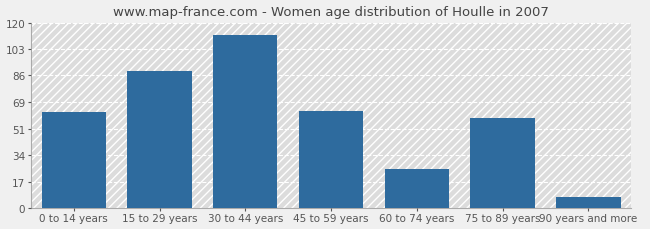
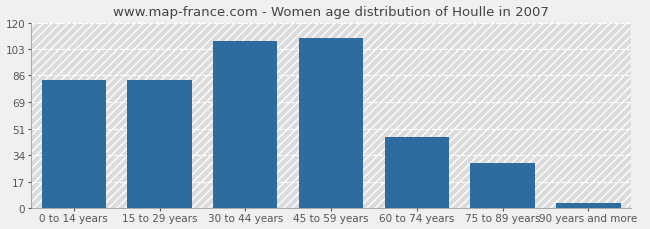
0 to 14 years: 62 -> 83
15 to 29 years: 89 -> 83
30 to 44 years: 112 -> 108
45 to 59 years: 63 -> 110
60 to 74 years: 25 -> 46
75 to 89 years: 58 -> 29
90 years and more: 7 -> 3
